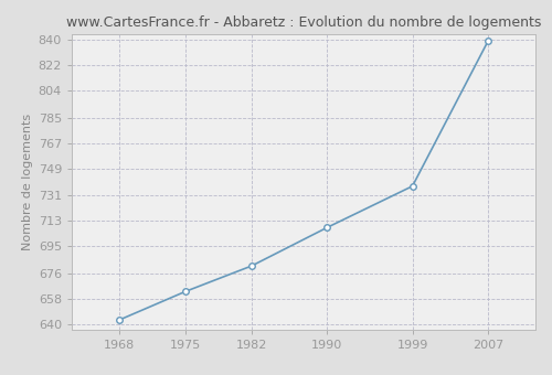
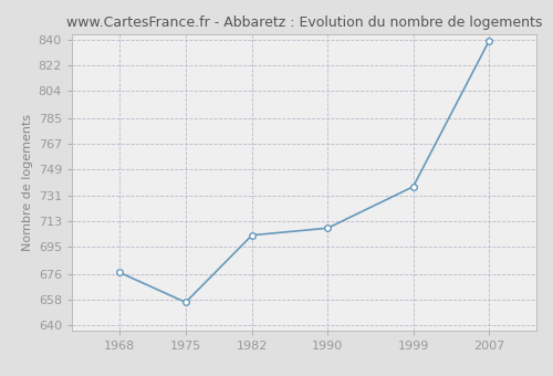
1968: 643 -> 677
1975: 663 -> 656
1982: 681 -> 703
